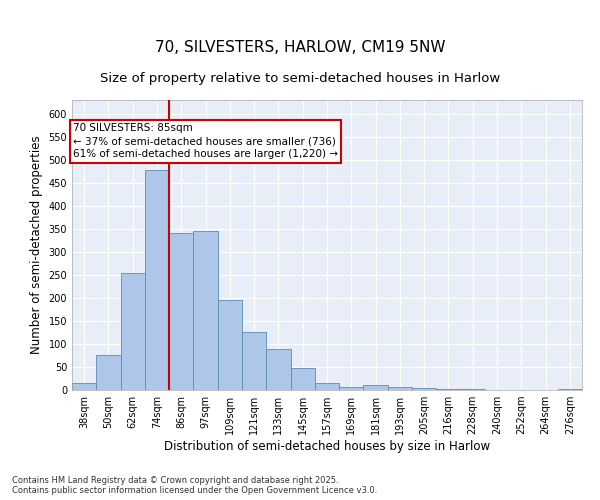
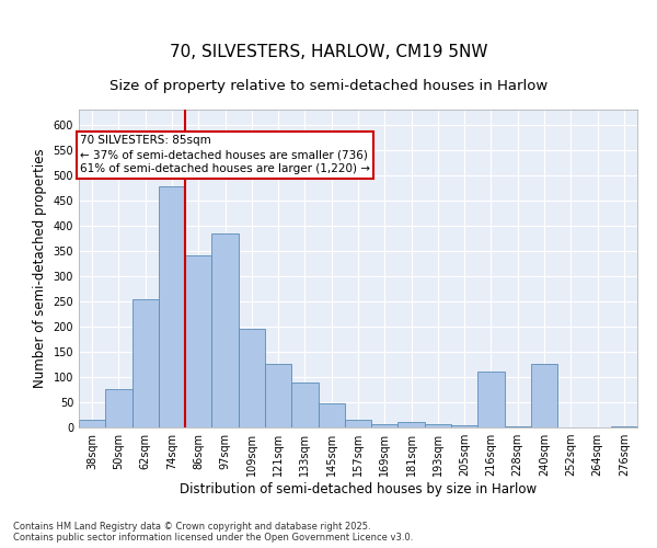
97sqm: 345 -> 385
216sqm: 3 -> 110
240sqm: 1 -> 125
